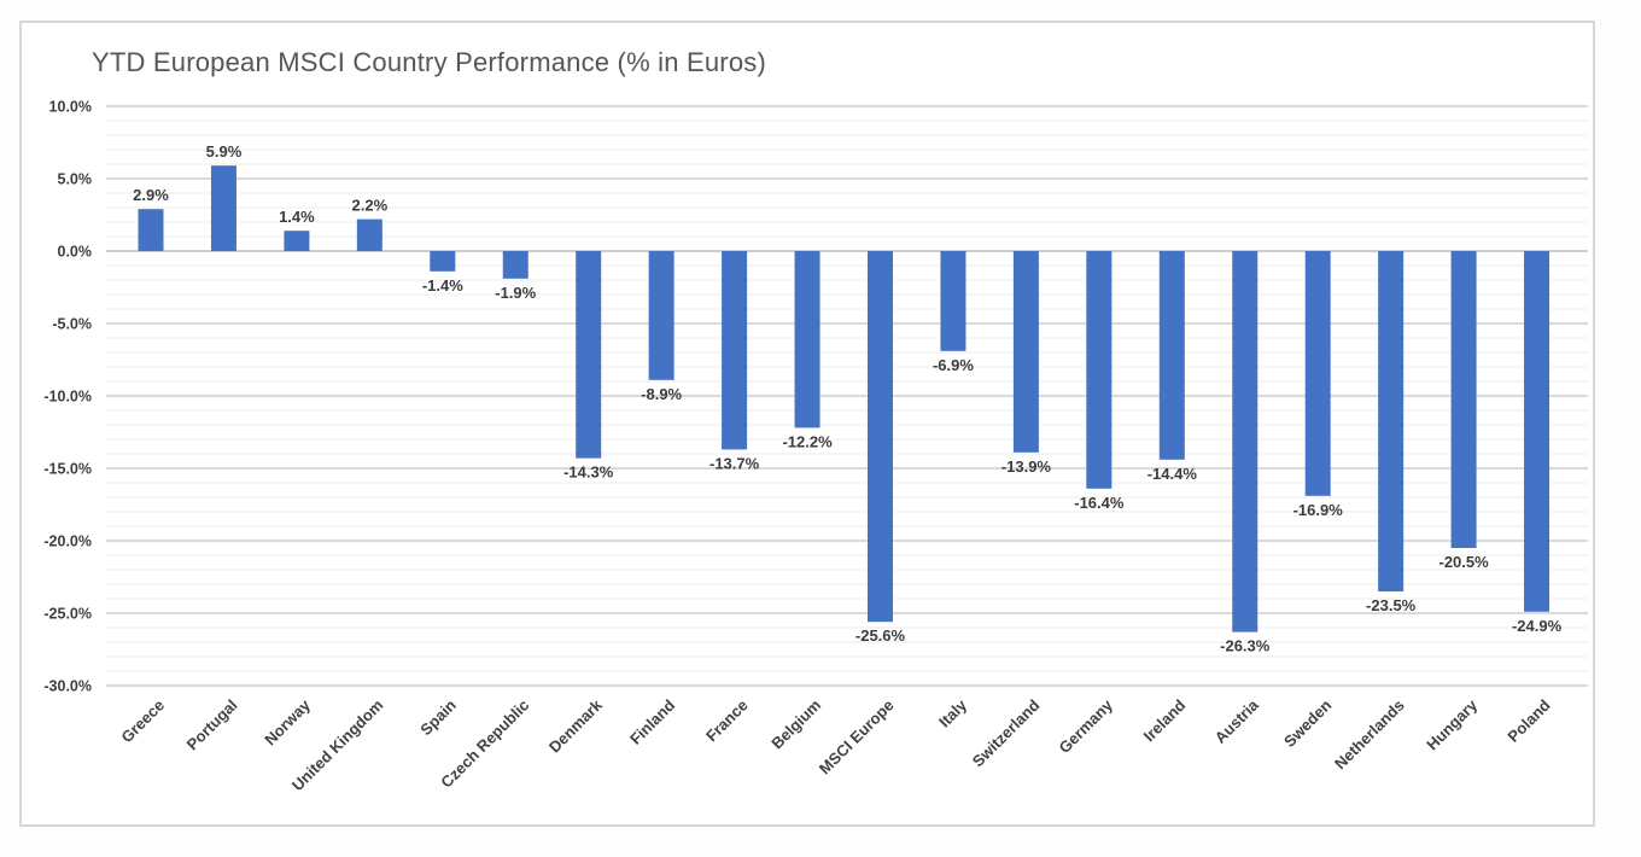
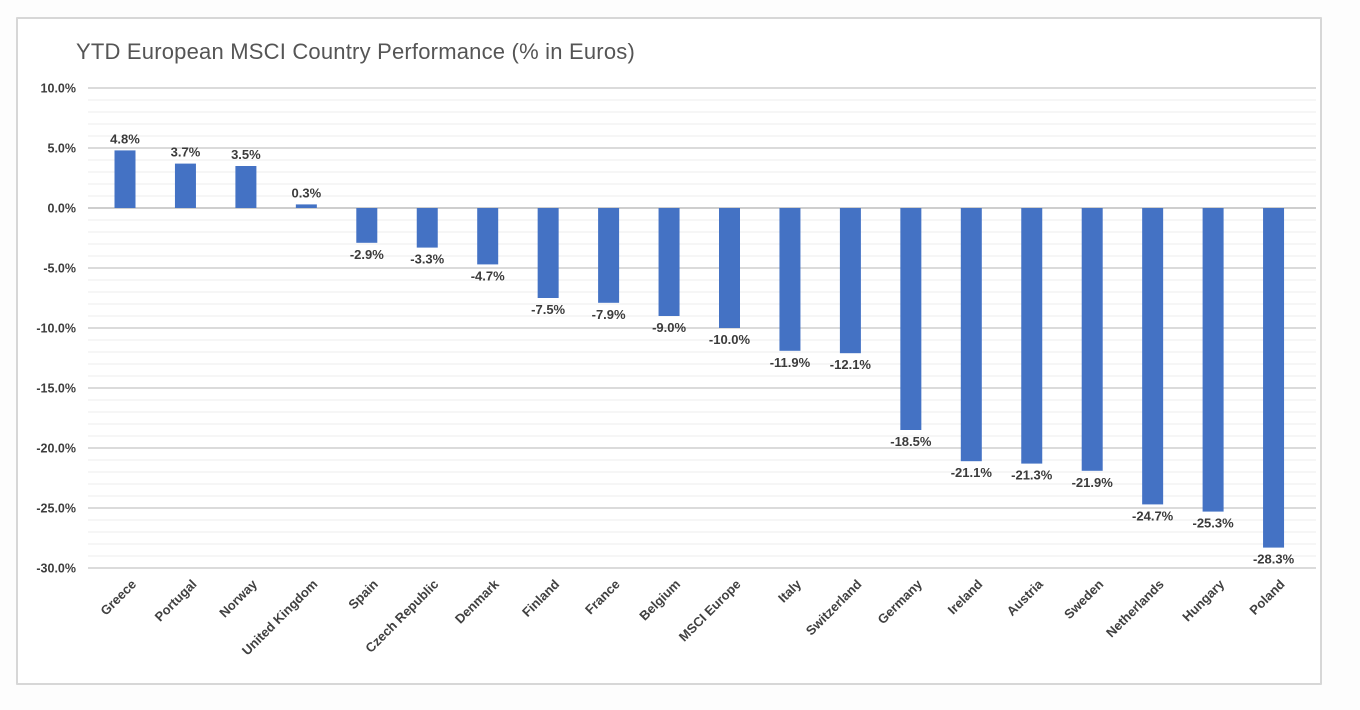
Greece: 2.9% -> 4.8%
Portugal: 5.9% -> 3.7%
Norway: 1.4% -> 3.5%
United Kingdom: 2.2% -> 0.3%
Spain: -1.4% -> -2.9%
Czech Republic: -1.9% -> -3.3%
Denmark: -14.3% -> -4.7%
Finland: -8.9% -> -7.5%
France: -13.7% -> -7.9%
Belgium: -12.2% -> -9.0%
MSCI Europe: -25.6% -> -10.0%
Italy: -6.9% -> -11.9%
Switzerland: -13.9% -> -12.1%
Germany: -16.4% -> -18.5%
Ireland: -14.4% -> -21.1%
Austria: -26.3% -> -21.3%
Sweden: -16.9% -> -21.9%
Netherlands: -23.5% -> -24.7%
Hungary: -20.5% -> -25.3%
Poland: -24.9% -> -28.3%
